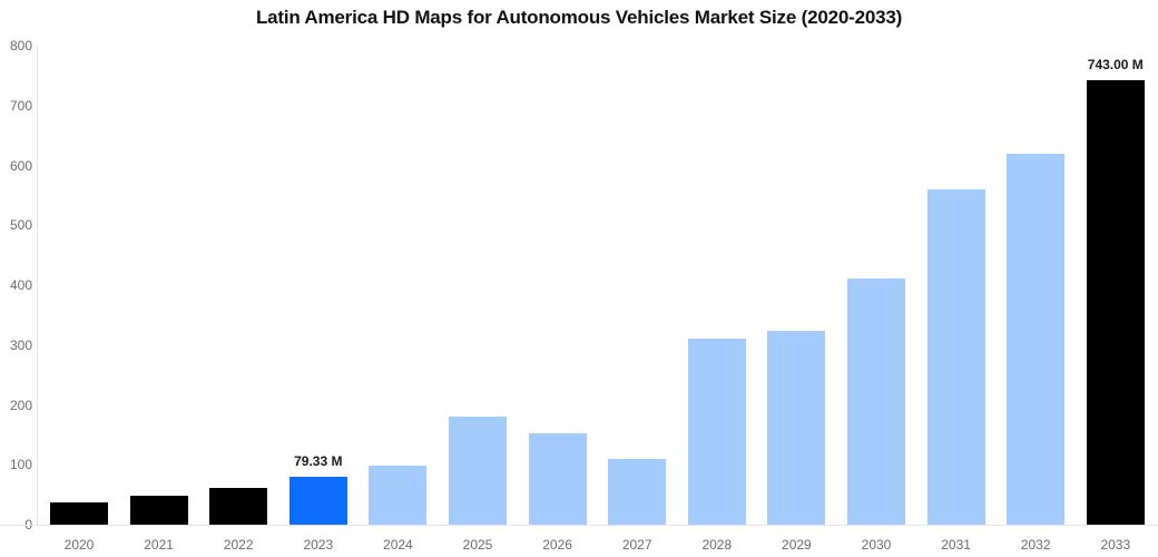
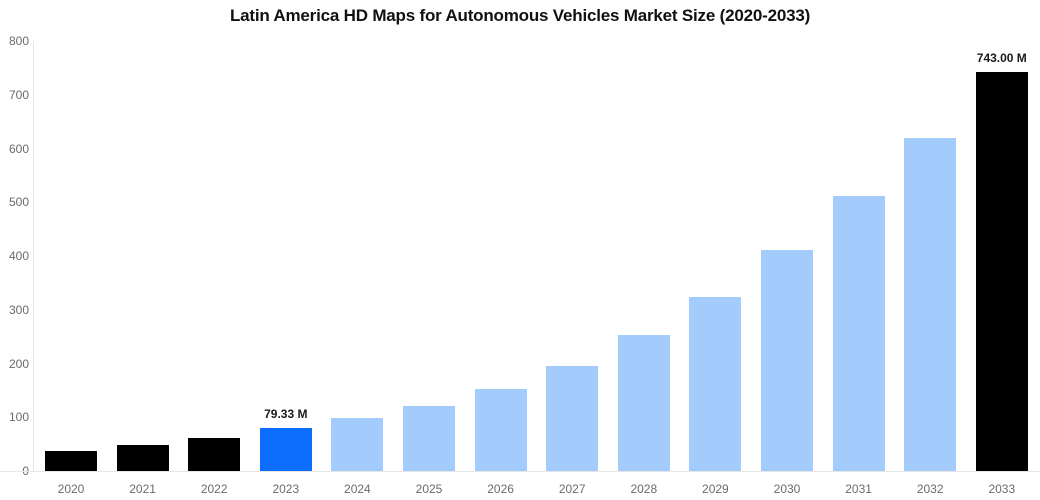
2025: 180 -> 120
2027: 110 -> 200
2028: 310 -> 250
2031: 560 -> 510
